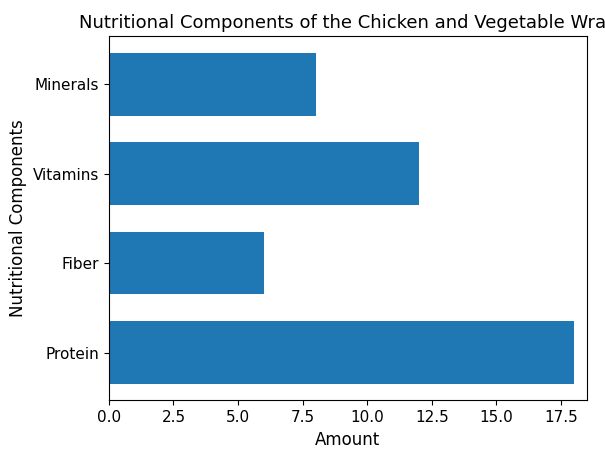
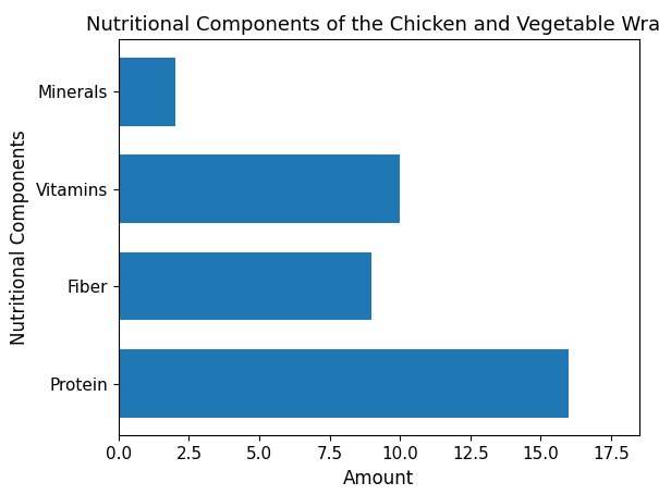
Minerals: 8 -> 2
Vitamins: 12 -> 10
Fiber: 6 -> 9
Protein: 18 -> 16
